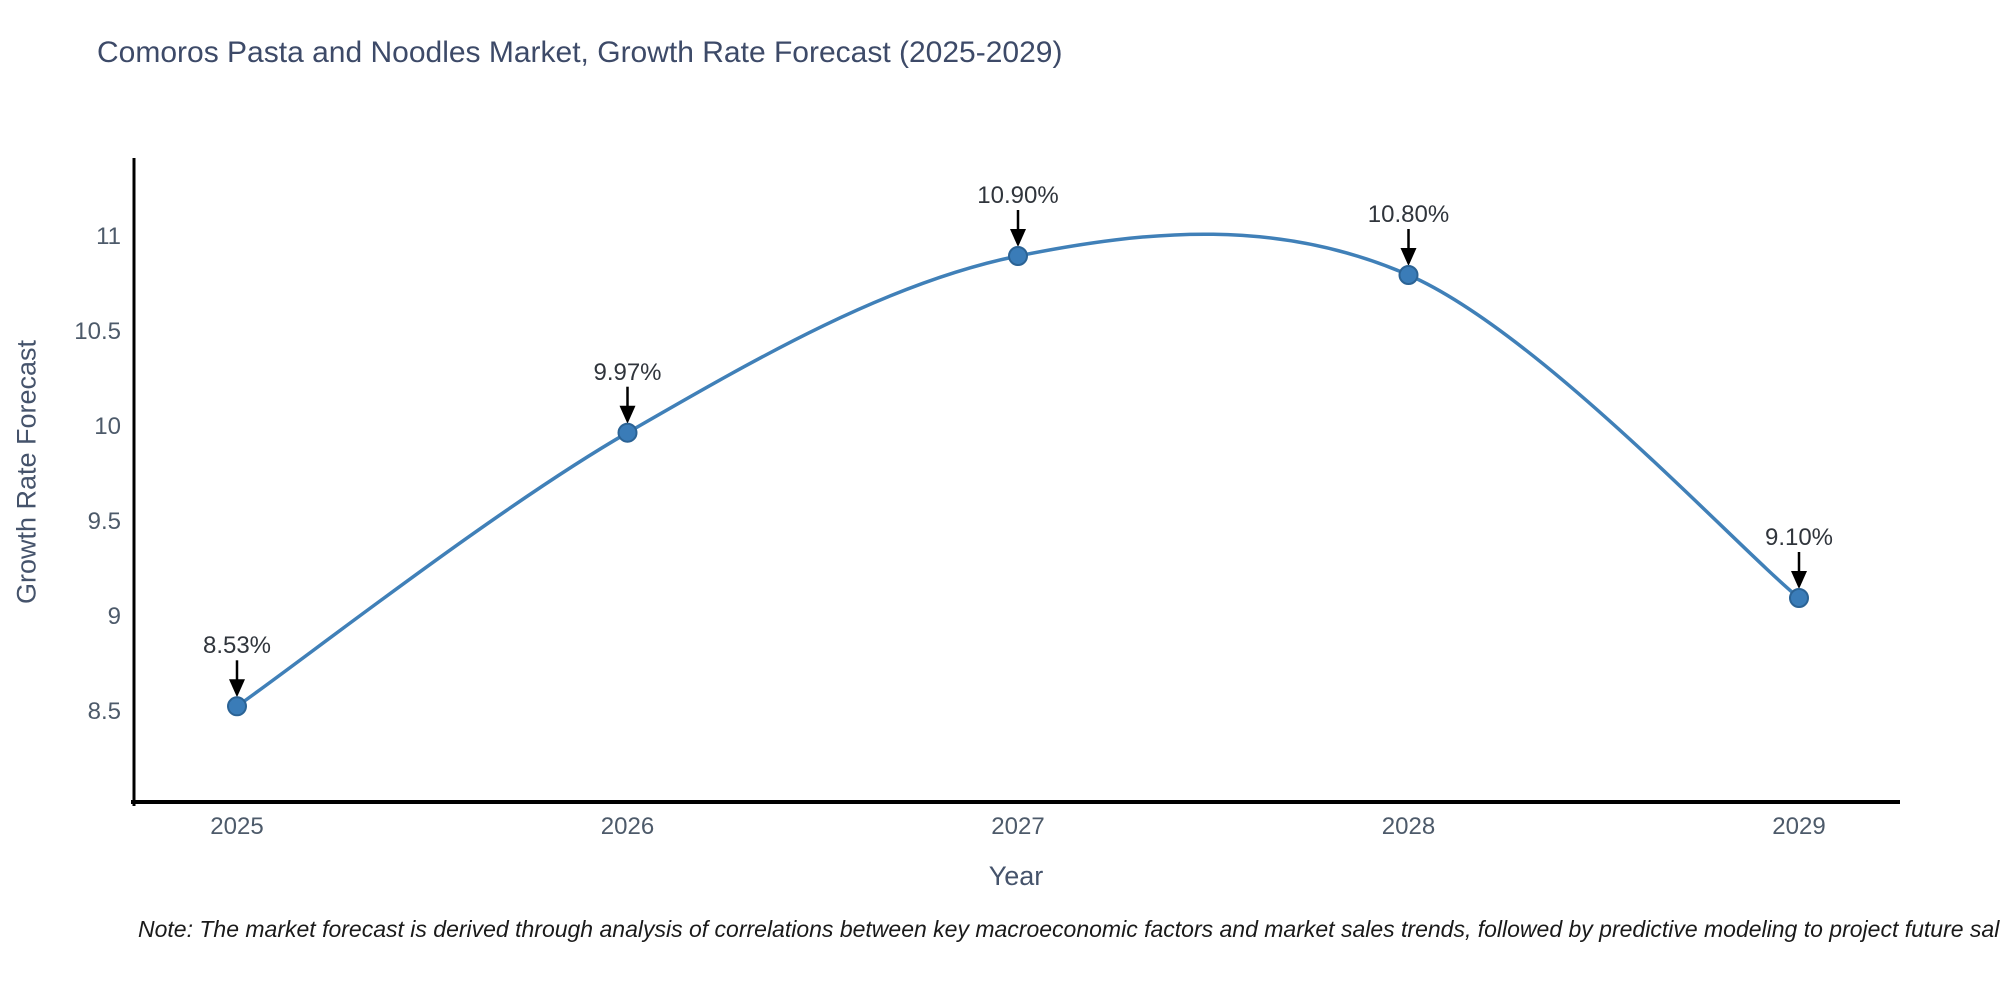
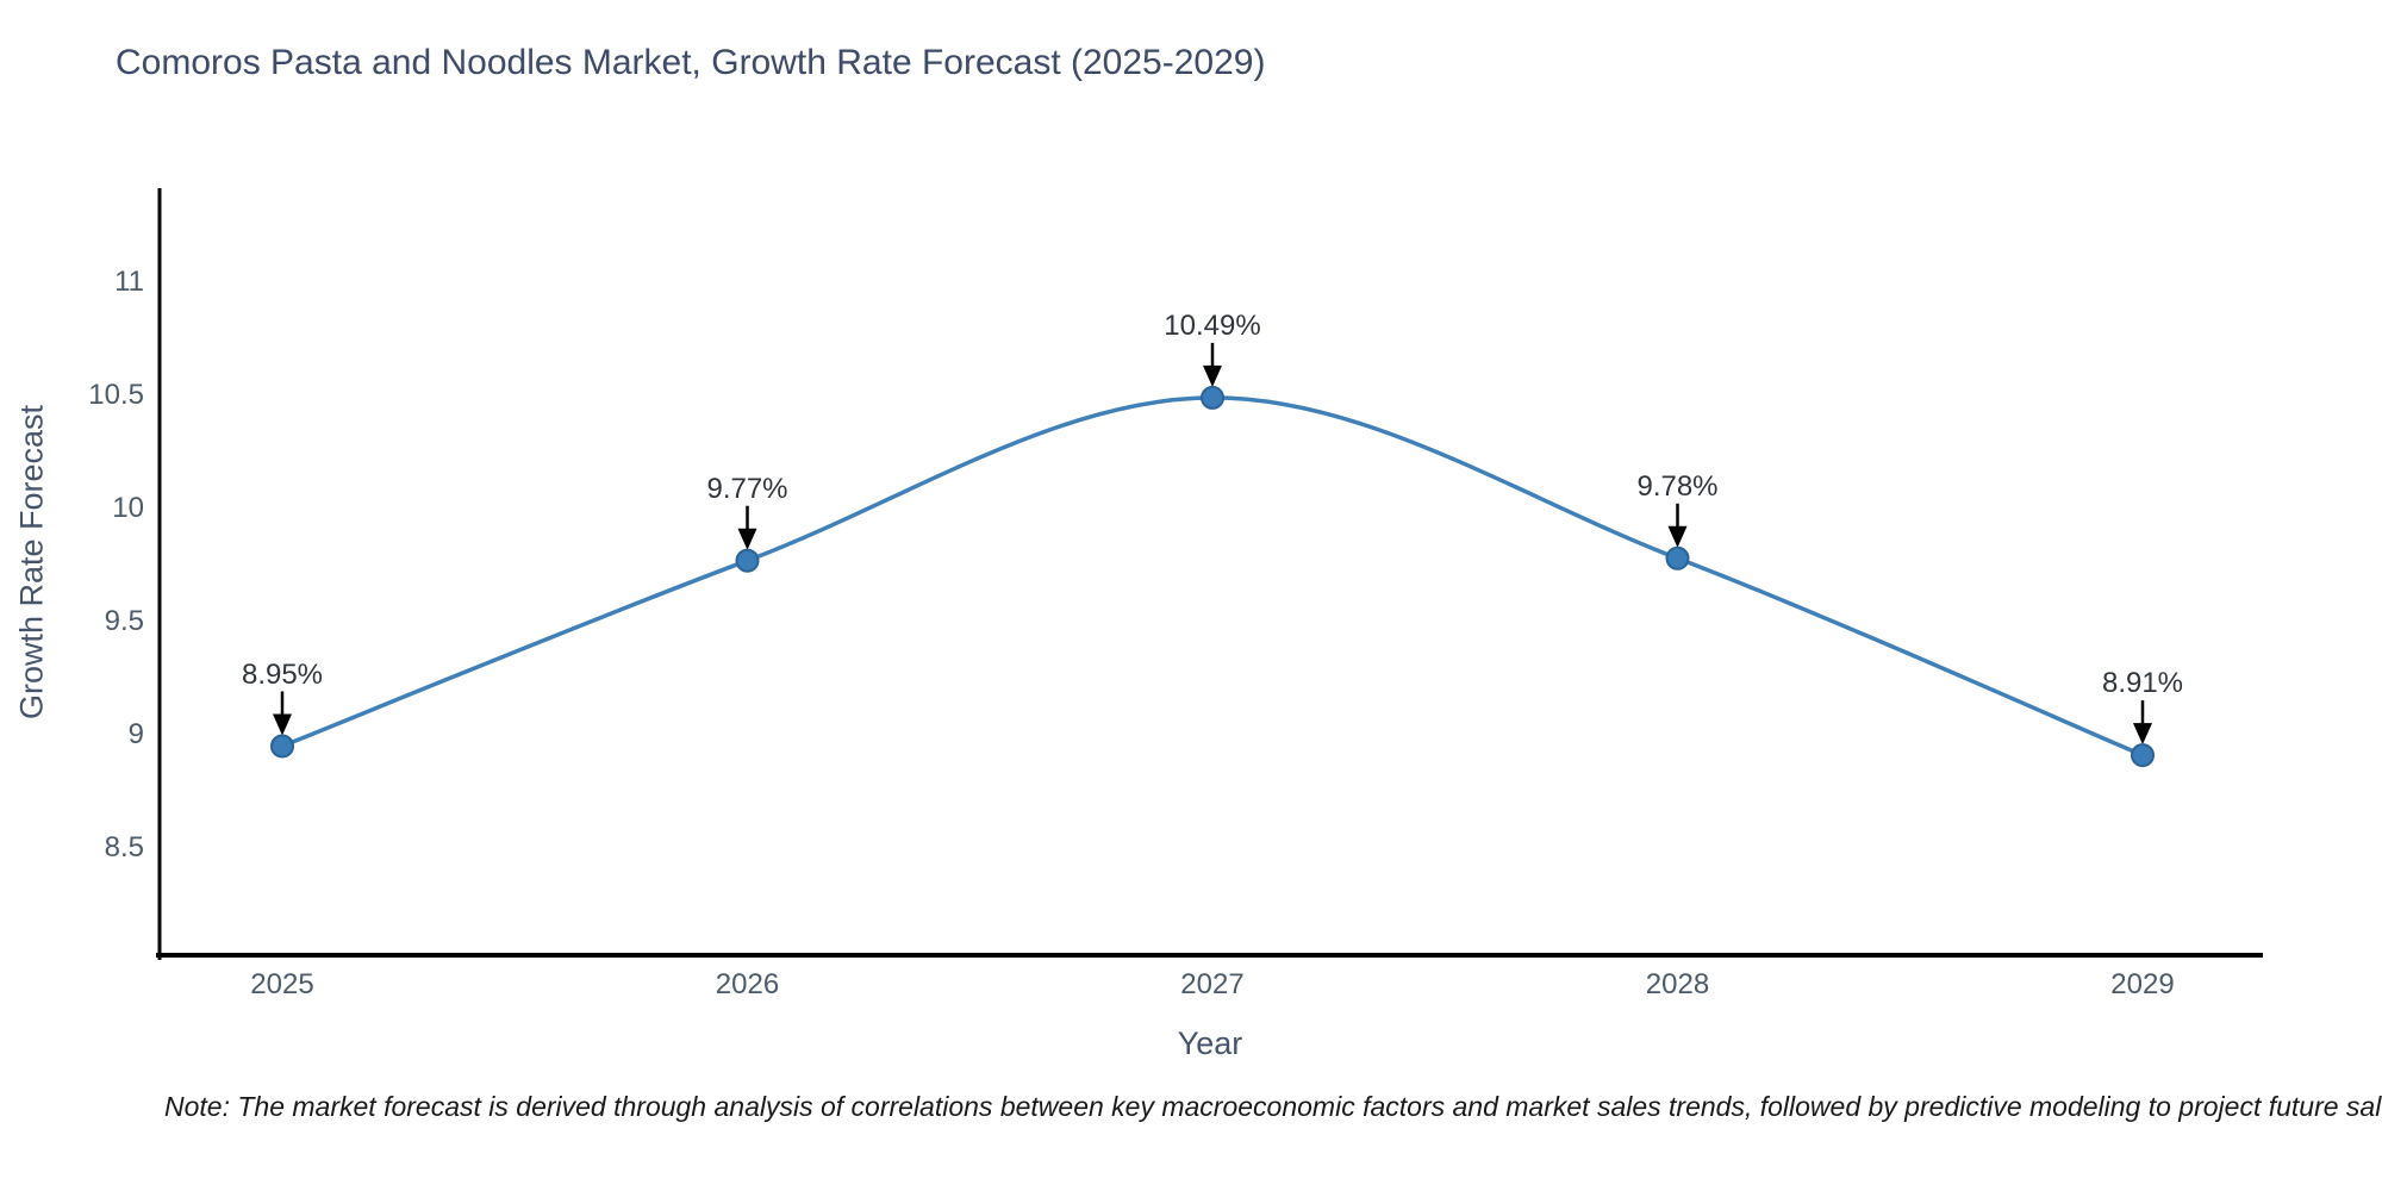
2025: 8.53% -> 8.95%
2026: 9.97% -> 9.77%
2027: 10.90% -> 10.49%
2028: 10.80% -> 9.78%
2029: 9.10% -> 8.91%
